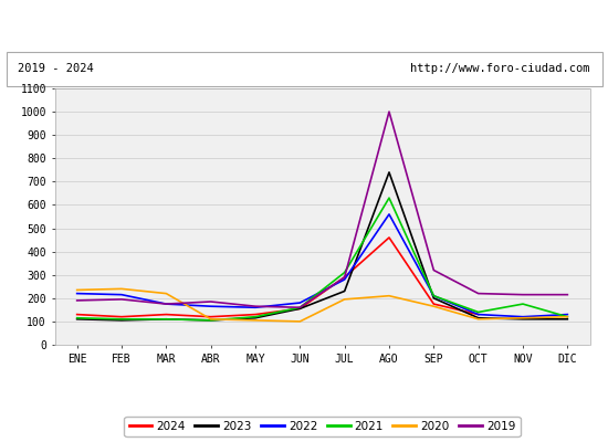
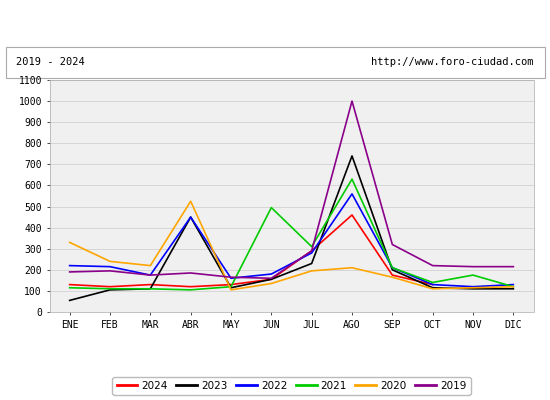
2023/ENE: 110 -> 55
2020/ENE: 235 -> 330
2023/ABR: 105 -> 450
2022/ABR: 165 -> 450
2020/ABR: 110 -> 525
2021/JUN: 160 -> 495
2020/JUN: 100 -> 135
